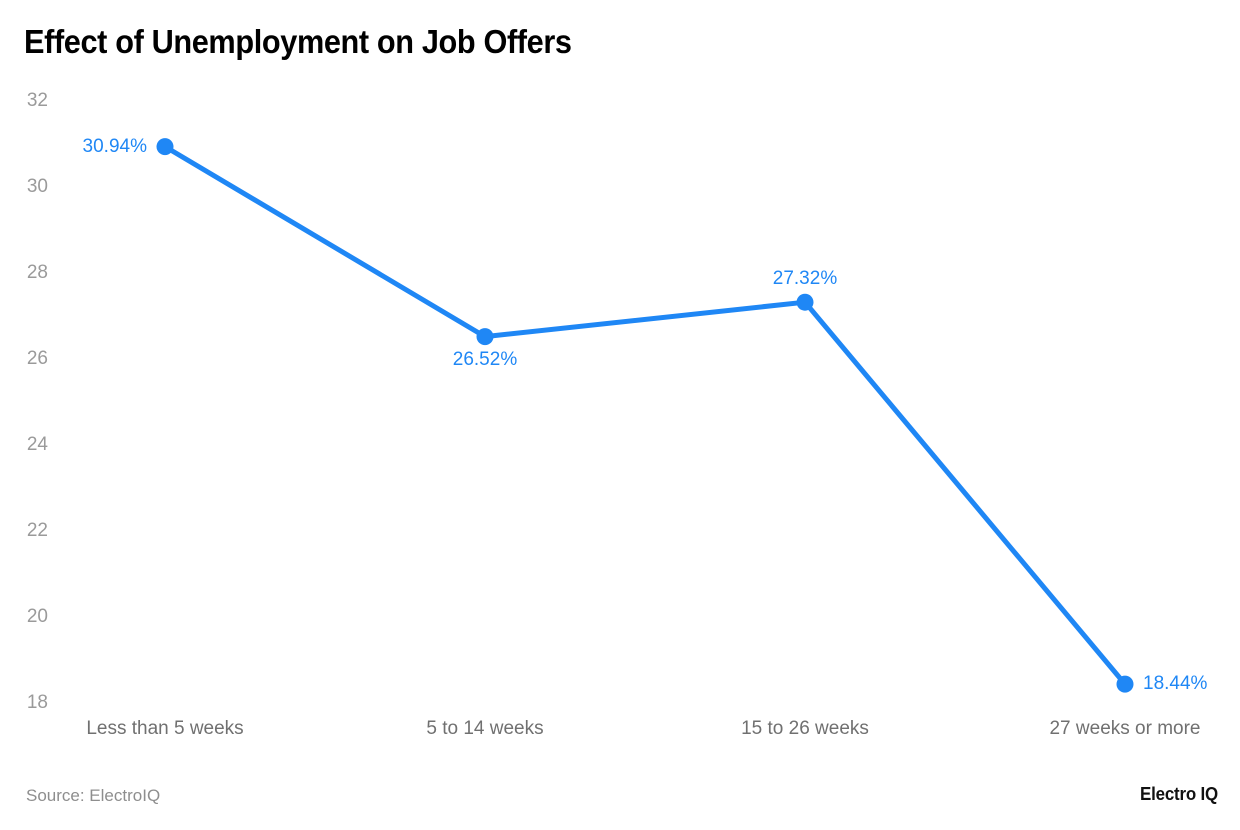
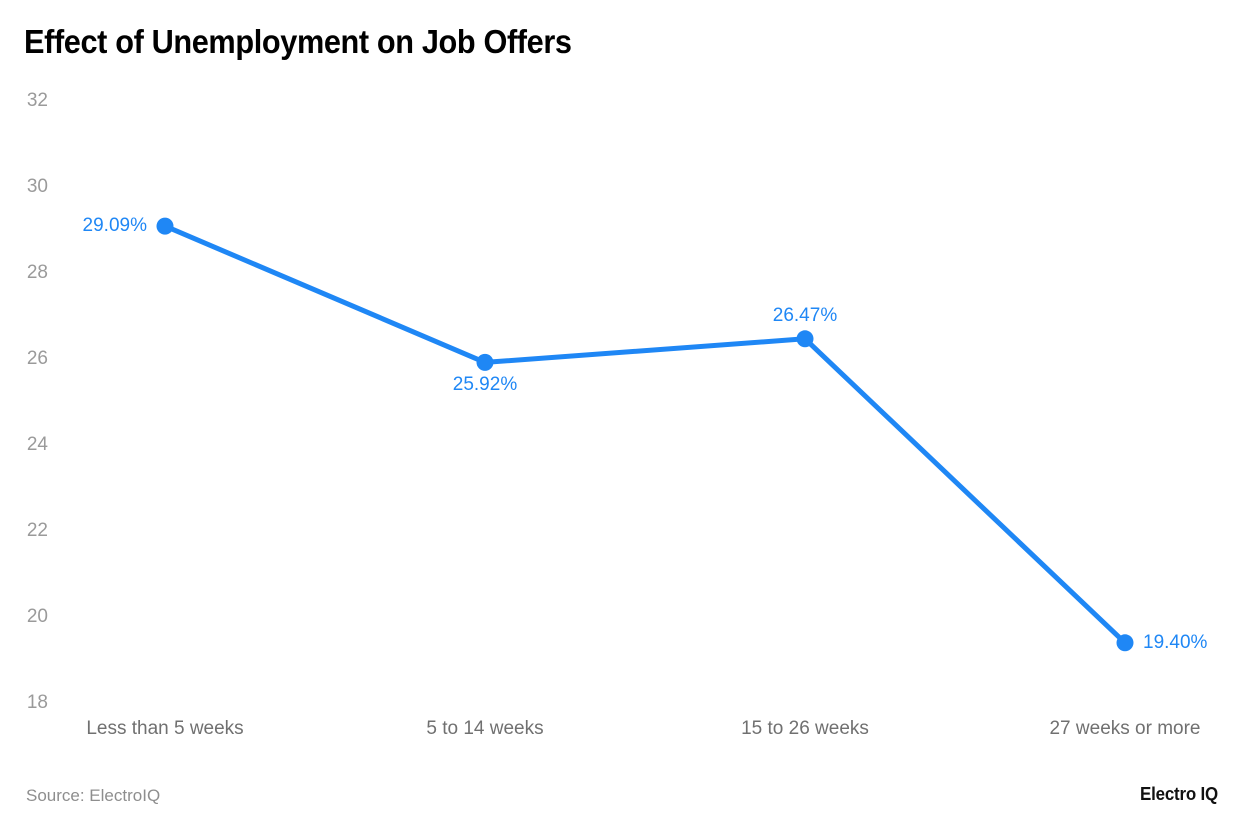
Less than 5 weeks: 30.94% -> 29.09%
5 to 14 weeks: 26.52% -> 25.92%
15 to 26 weeks: 27.32% -> 26.47%
27 weeks or more: 18.44% -> 19.40%
